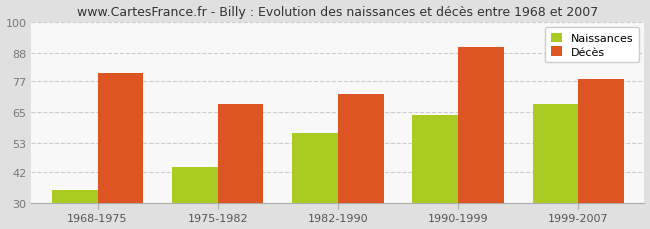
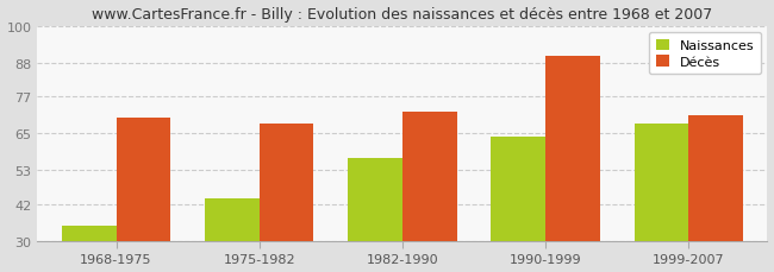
Décès/1968-1975: 80 -> 70
Décès/1999-2007: 78 -> 71
